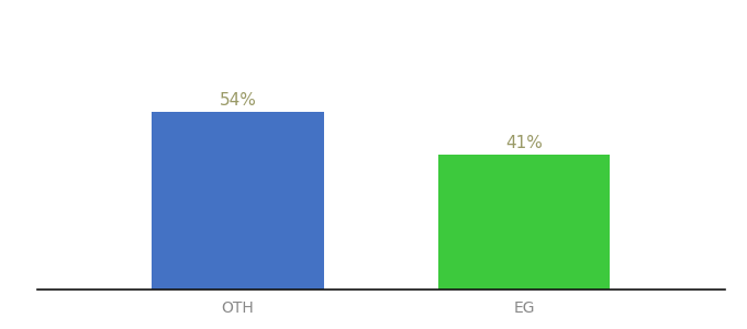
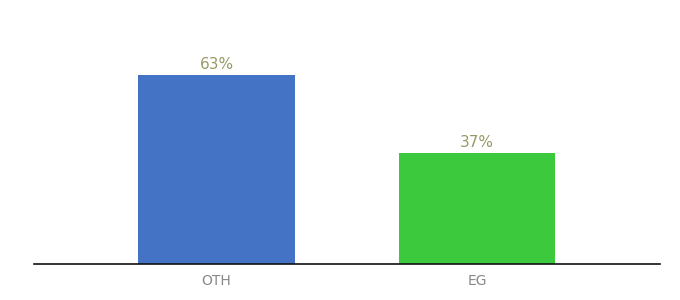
OTH: 54% -> 63%
EG: 41% -> 37%
